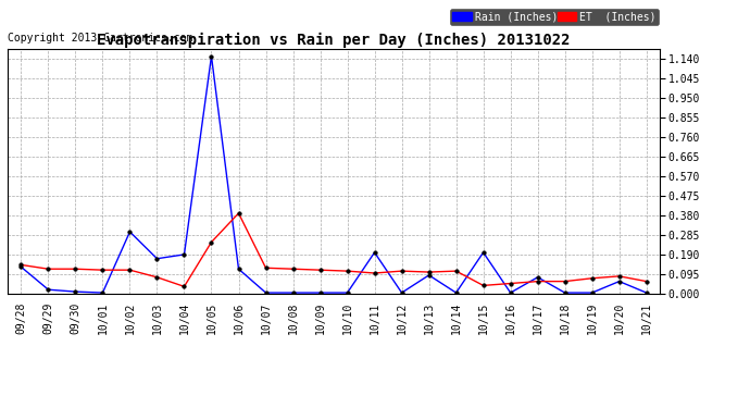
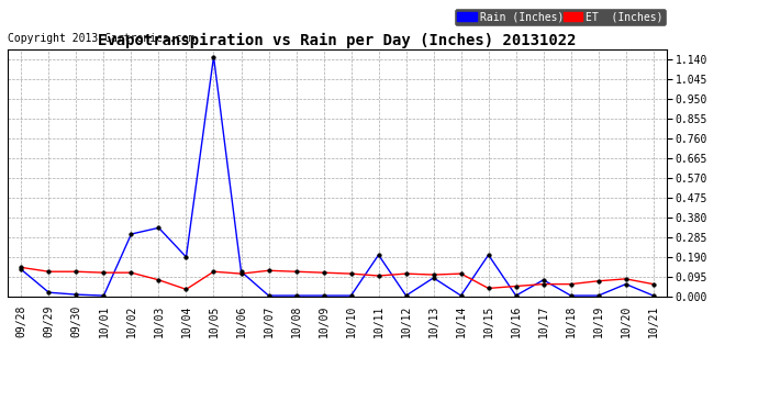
Rain (Inches)/10/03: 0.17 -> 0.33
ET (Inches)/10/05: 0.25 -> 0.12
ET (Inches)/10/06: 0.39 -> 0.11
